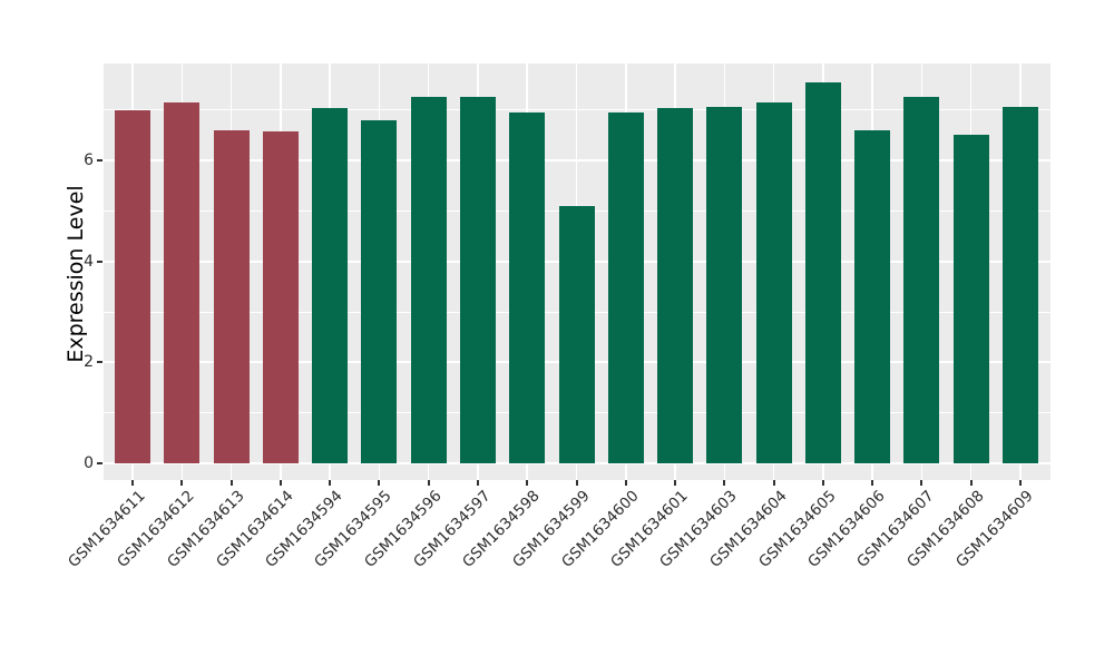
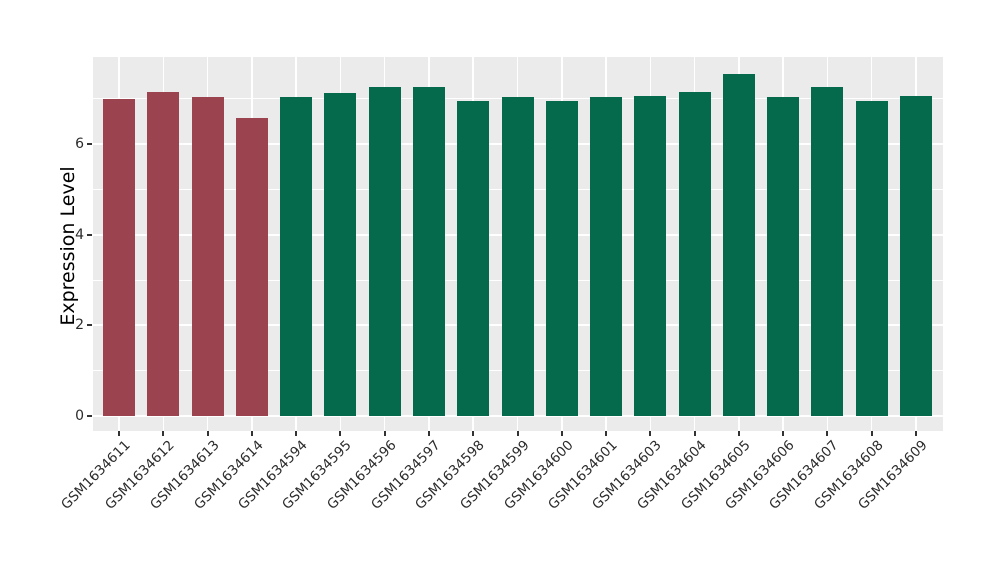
GSM1634613: 6.6 -> 7.0
GSM1634595: 6.8 -> 7.1
GSM1634599: 5.1 -> 7.0
GSM1634606: 6.6 -> 7.0
GSM1634608: 6.5 -> 7.0
